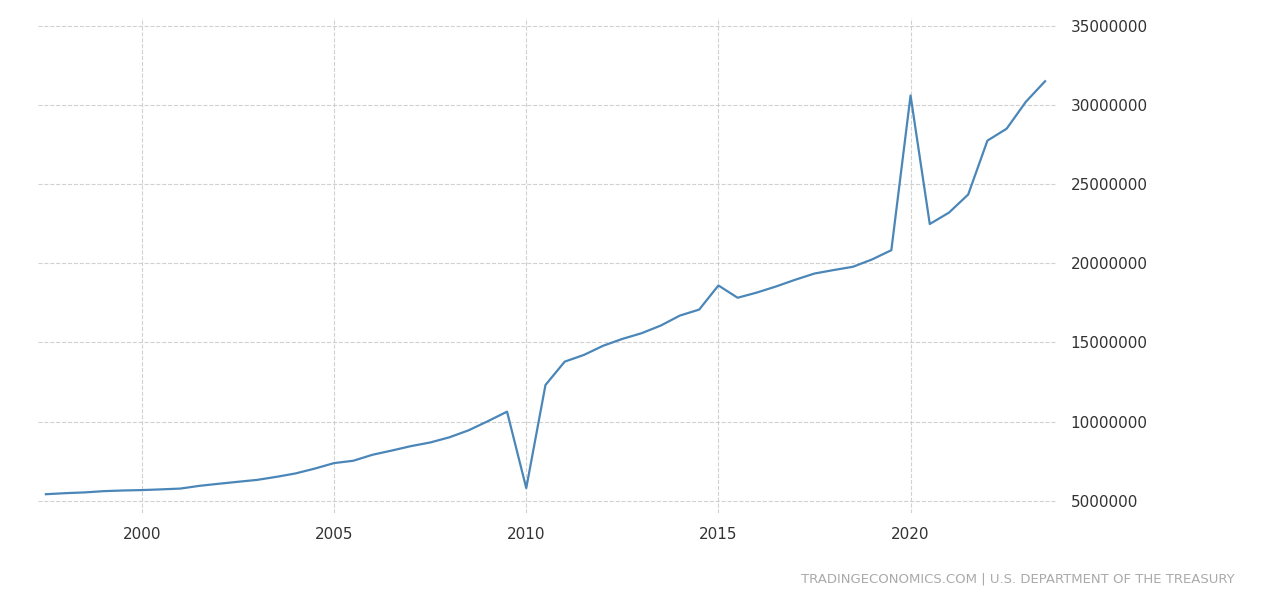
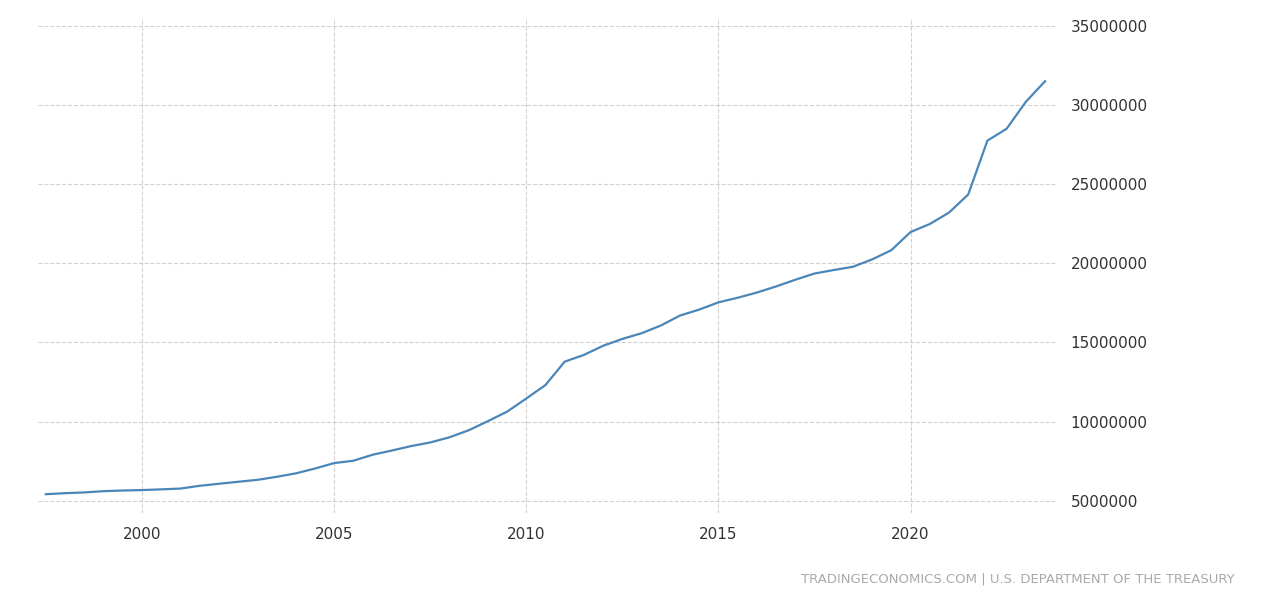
2010: 5800000 -> 11500000
2015: 18600000 -> 17500000
2020: 30600000 -> 22000000
